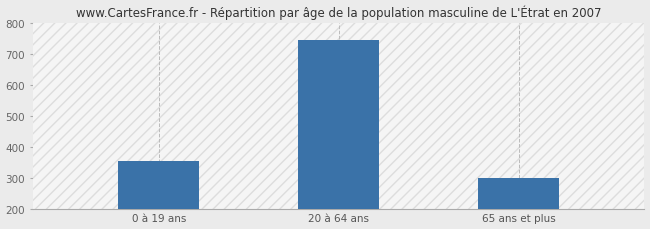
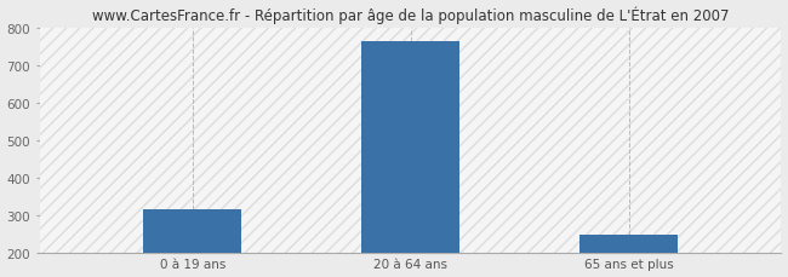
0 à 19 ans: 355 -> 315
20 à 64 ans: 745 -> 765
65 ans et plus: 300 -> 248
